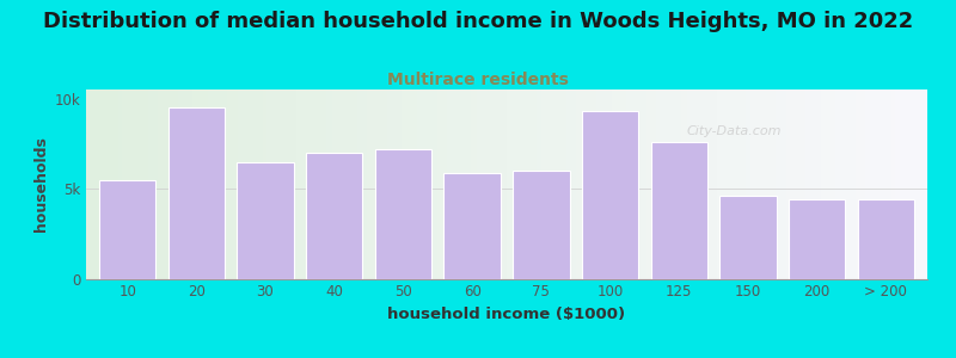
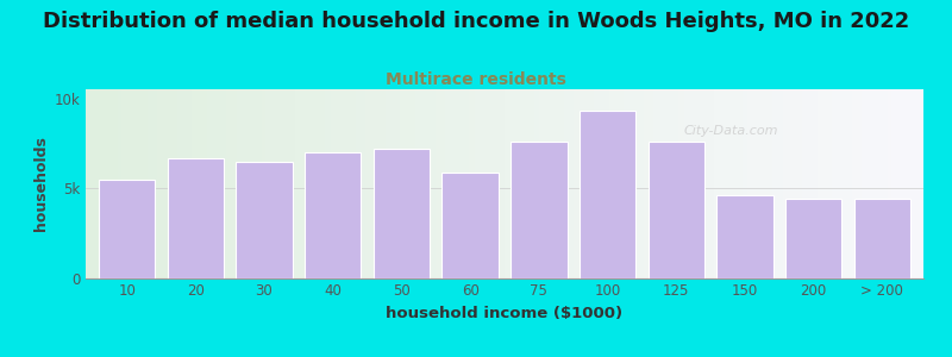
20: 9.5k -> 6.7k
75: 6.0k -> 7.6k
